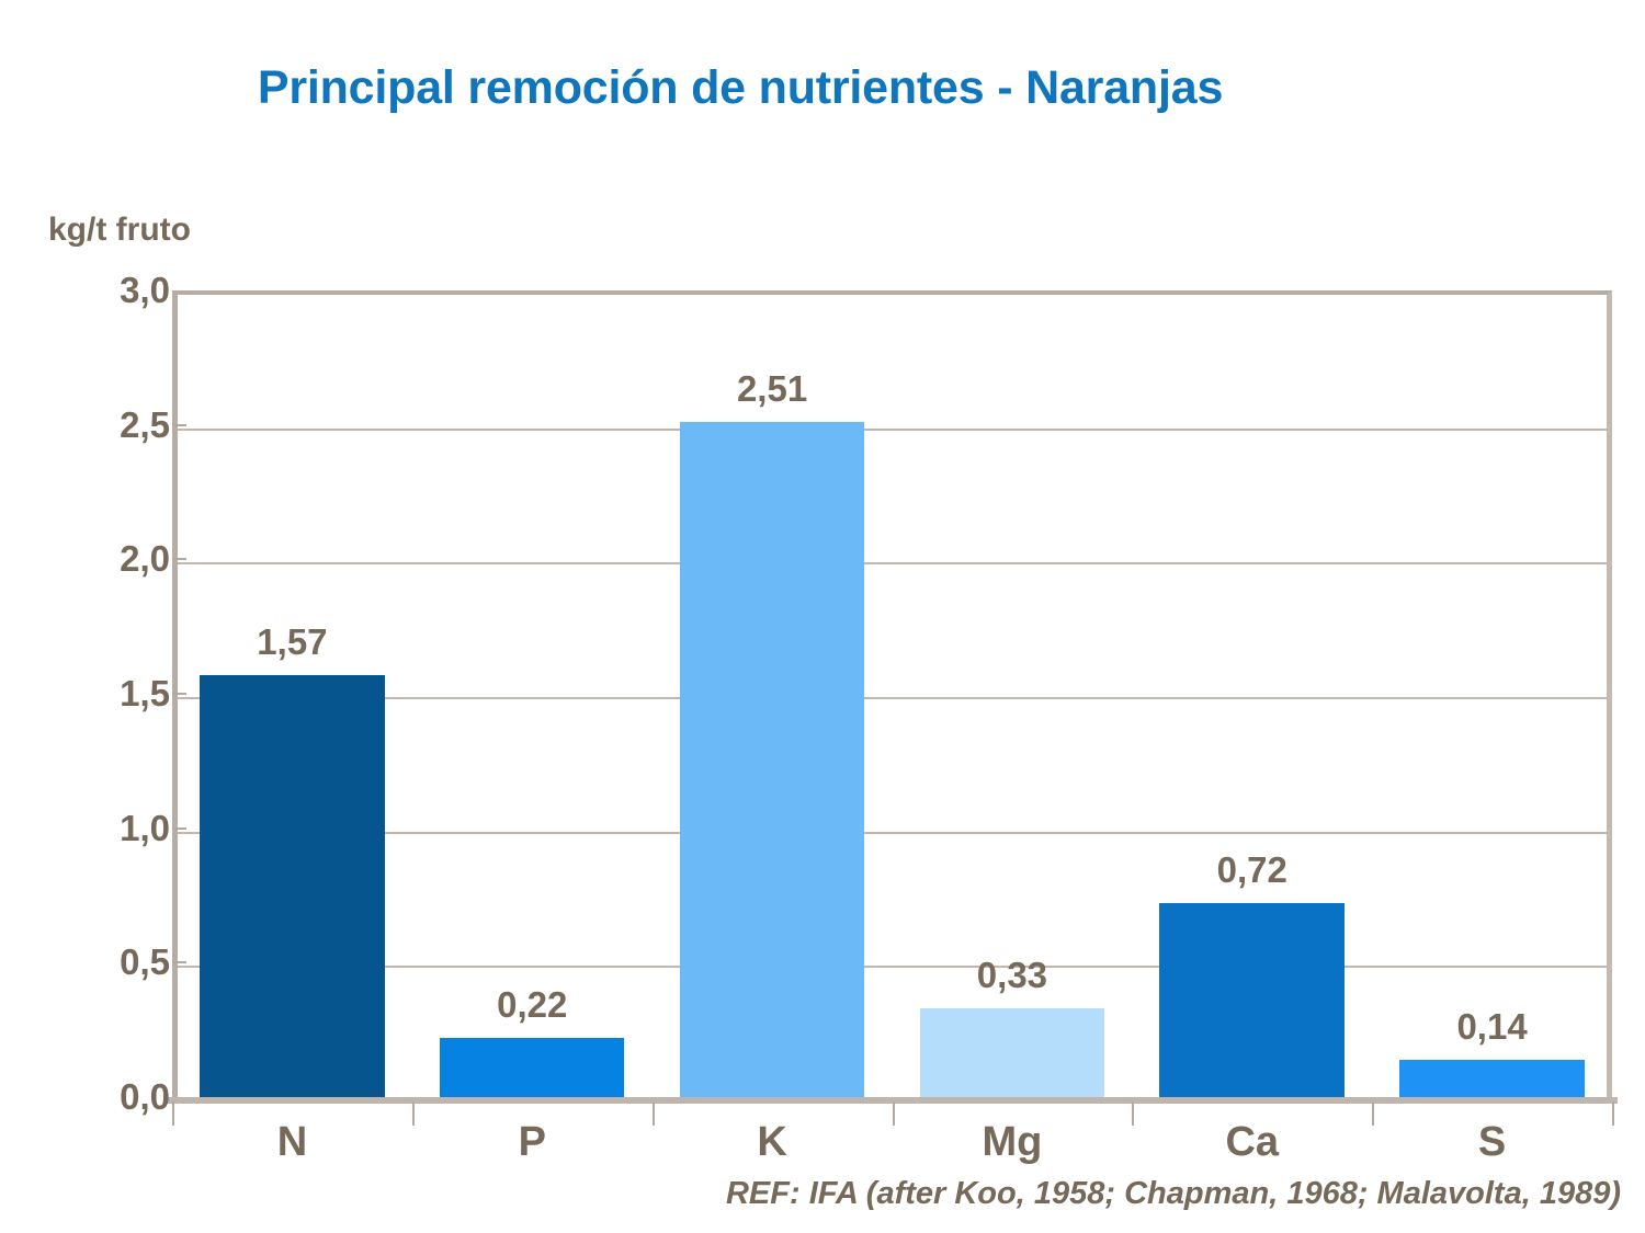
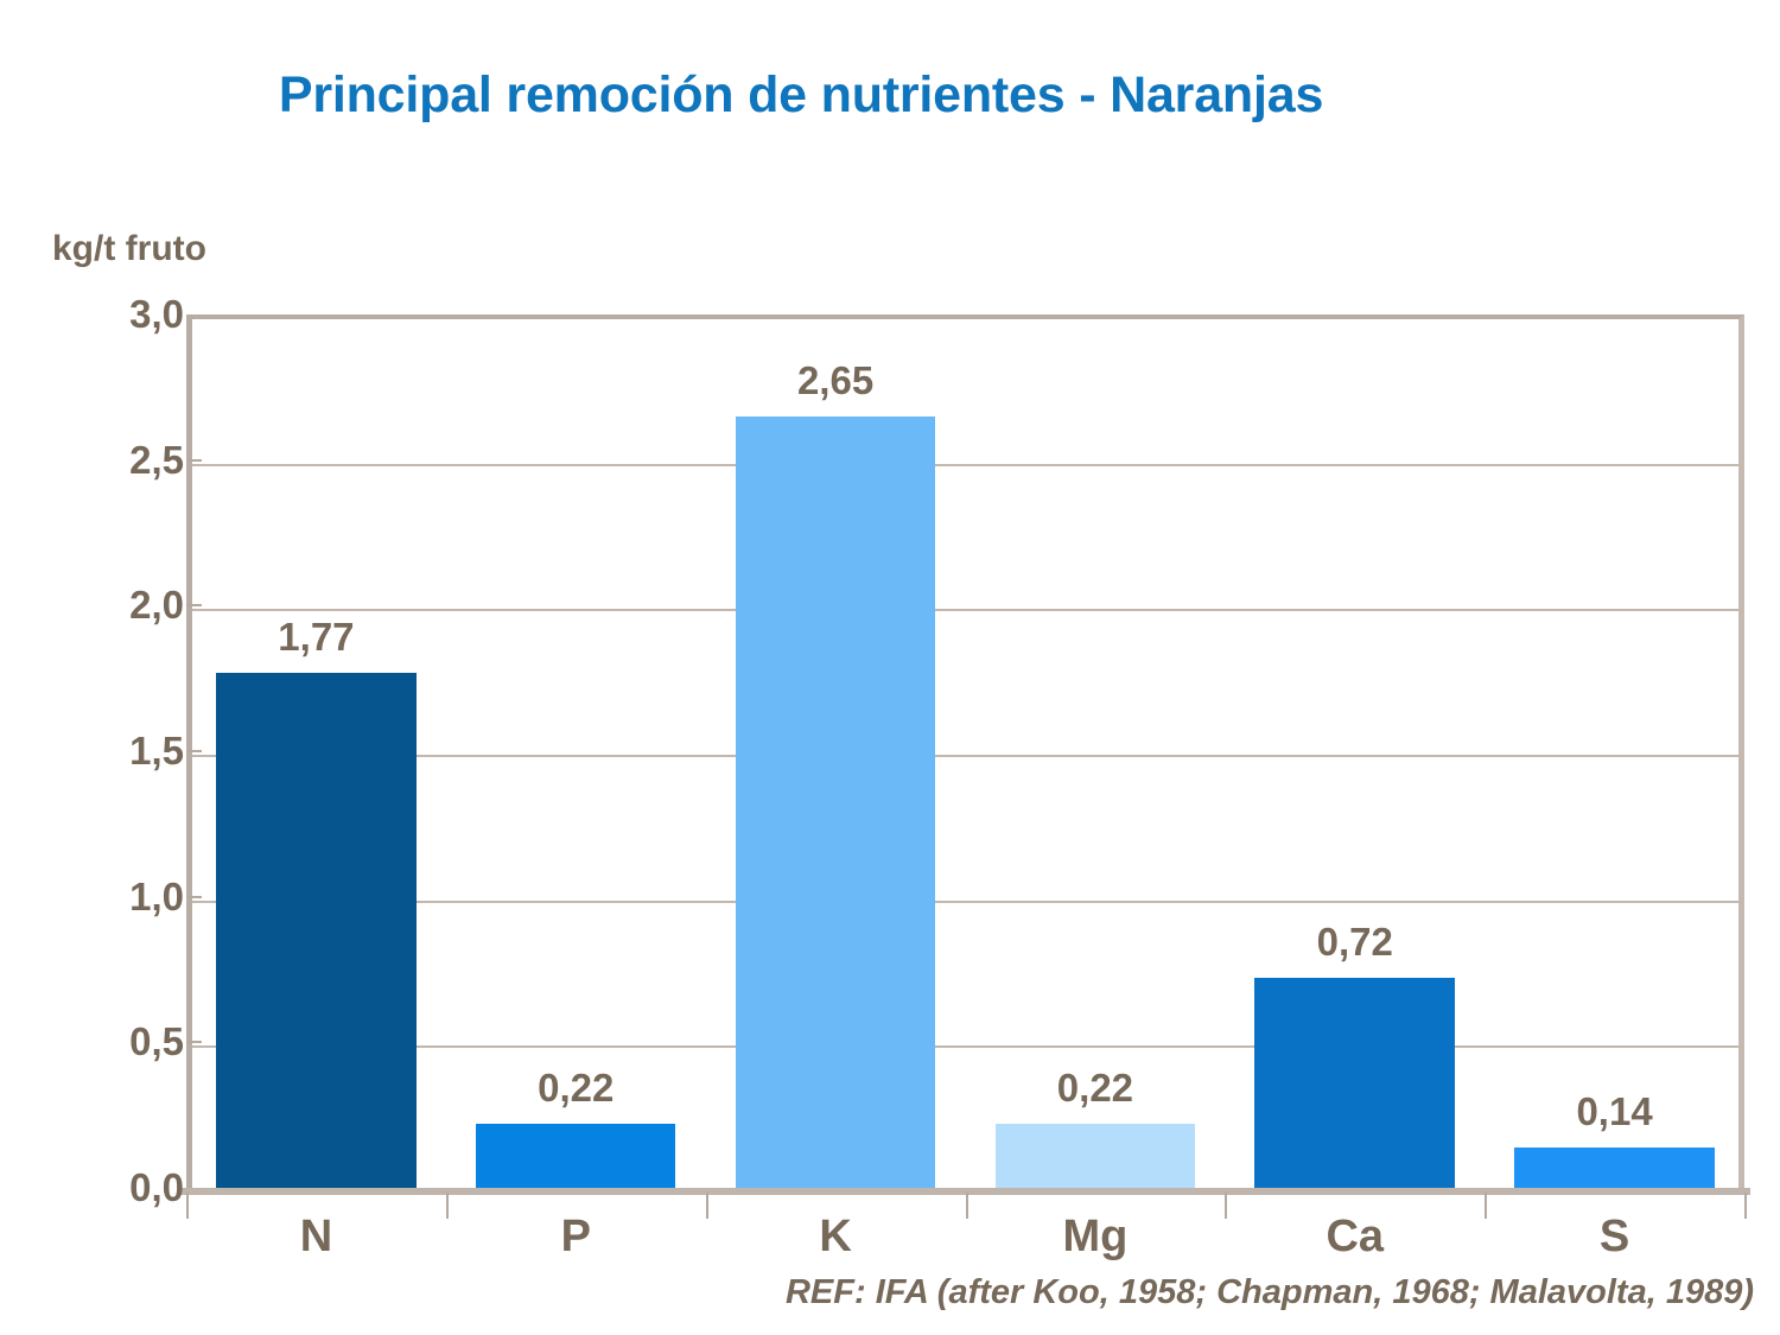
N: 1,57 -> 1,77
K: 2,51 -> 2,65
Mg: 0,33 -> 0,22
